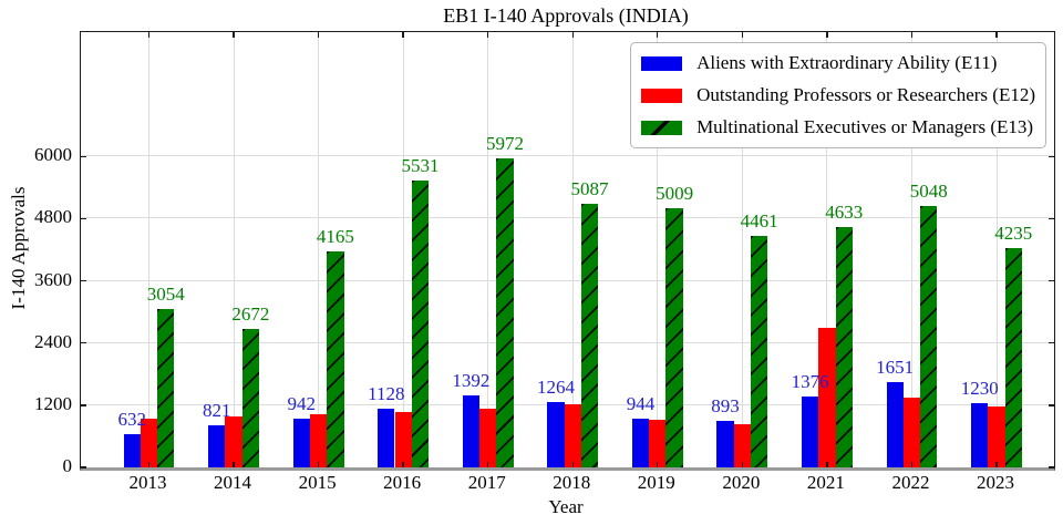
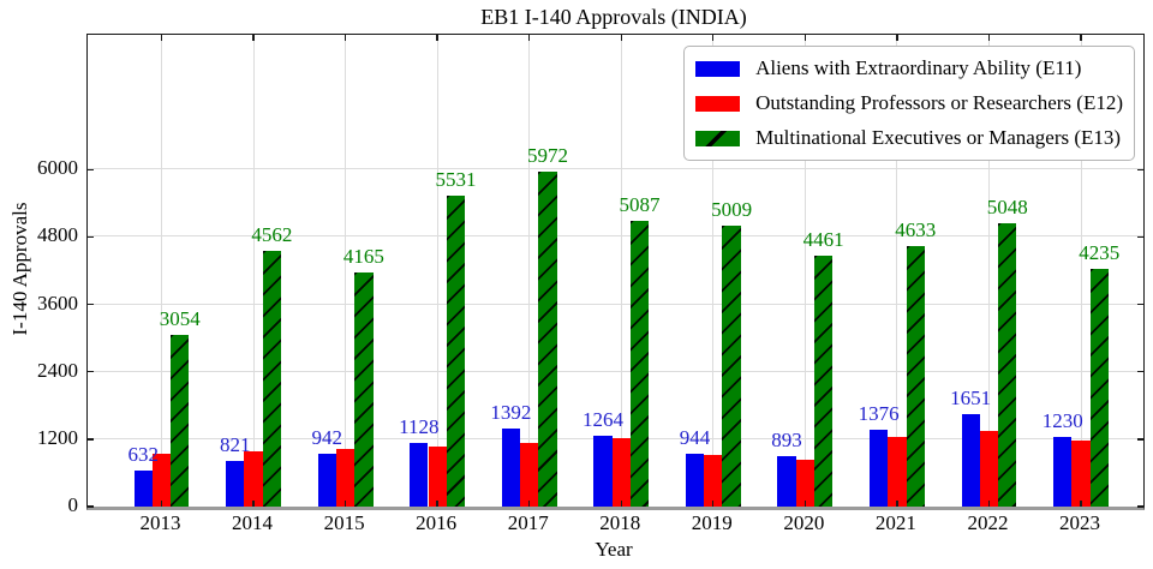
Multinational Executives or Managers (E13)/2014: 2672 -> 4562
Outstanding Professors or Researchers (E12)/2021: 2700 -> 1200
